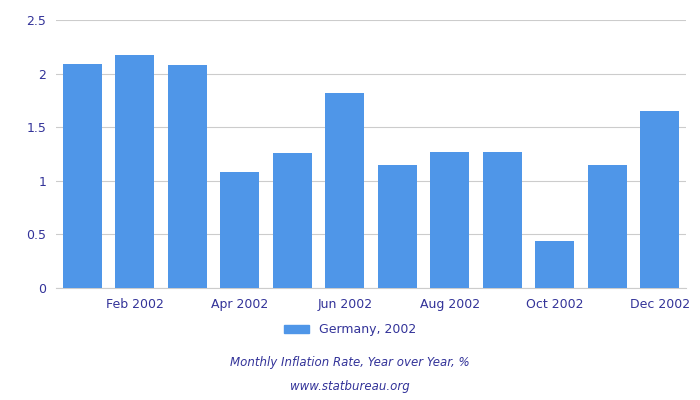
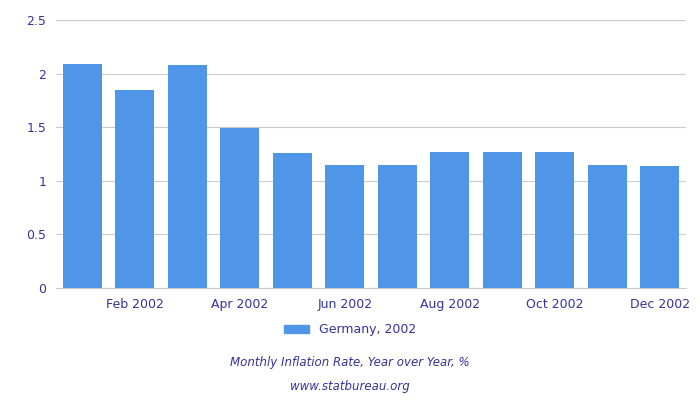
Feb 2002: 2.17 -> 1.85
Apr 2002: 1.08 -> 1.49
Jun 2002: 1.82 -> 1.15
Oct 2002: 0.44 -> 1.27
Dec 2002: 1.65 -> 1.14
